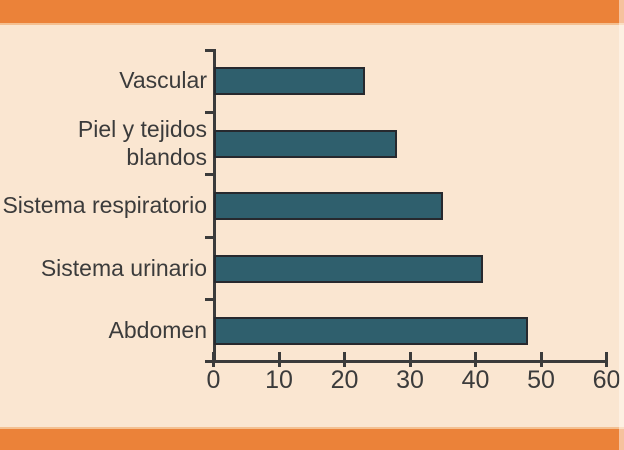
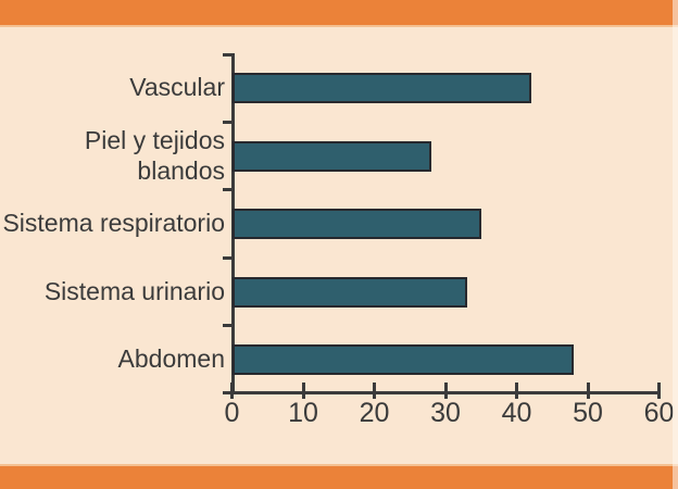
Vascular: 23 -> 42
Sistema urinario: 41 -> 33
